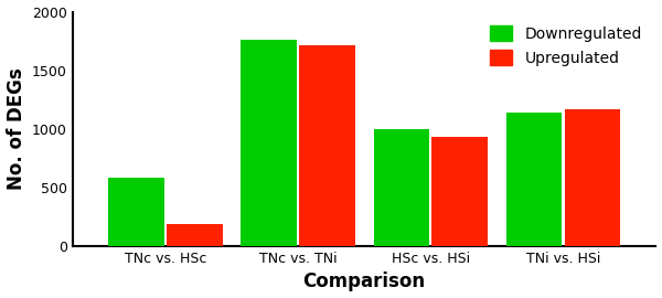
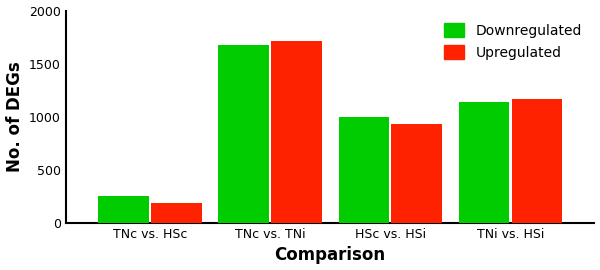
Downregulated/TNc vs. HSc: 580 -> 250
Downregulated/TNc vs. TNi: 1760 -> 1680
